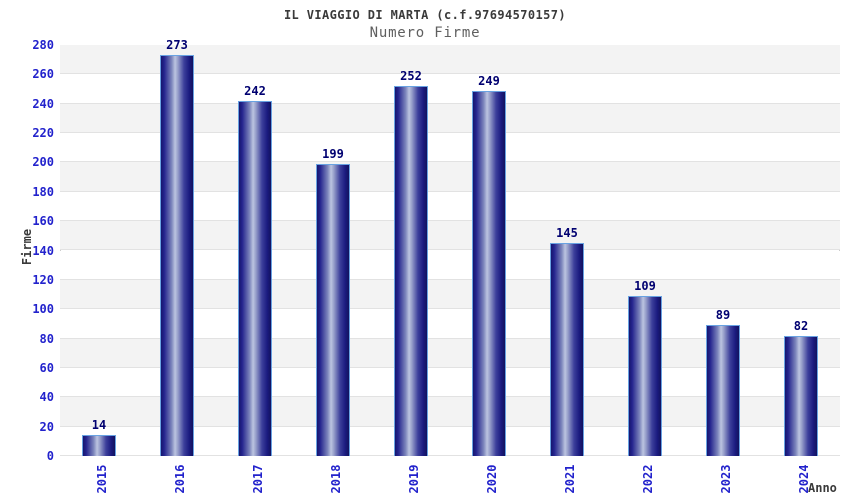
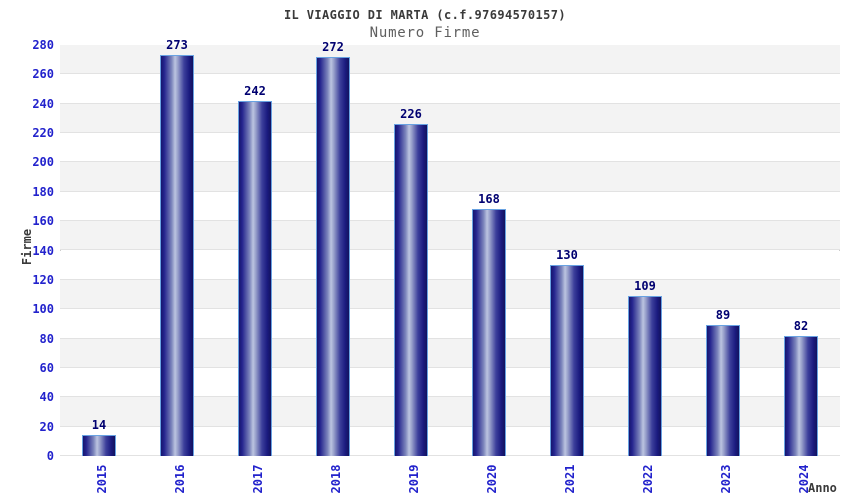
2018: 199 -> 272
2019: 252 -> 226
2020: 249 -> 168
2021: 145 -> 130
